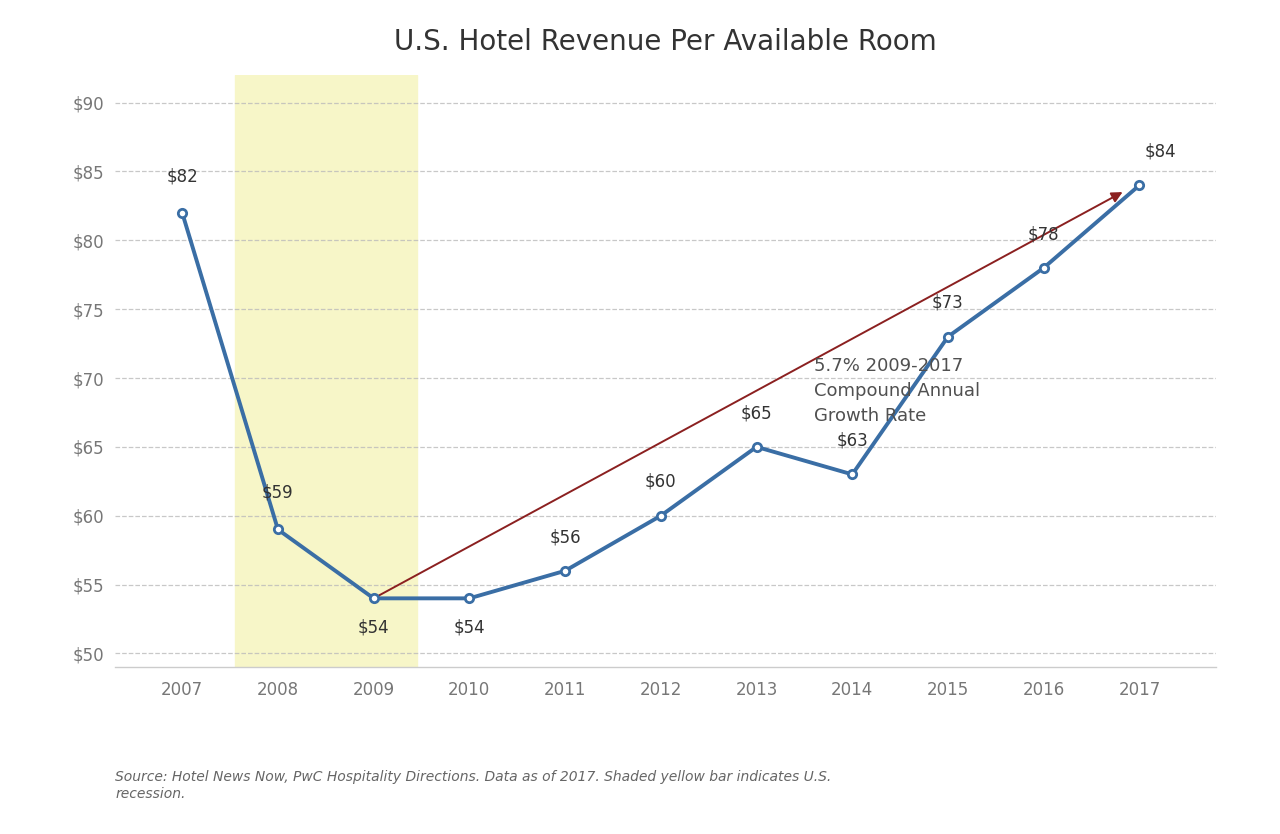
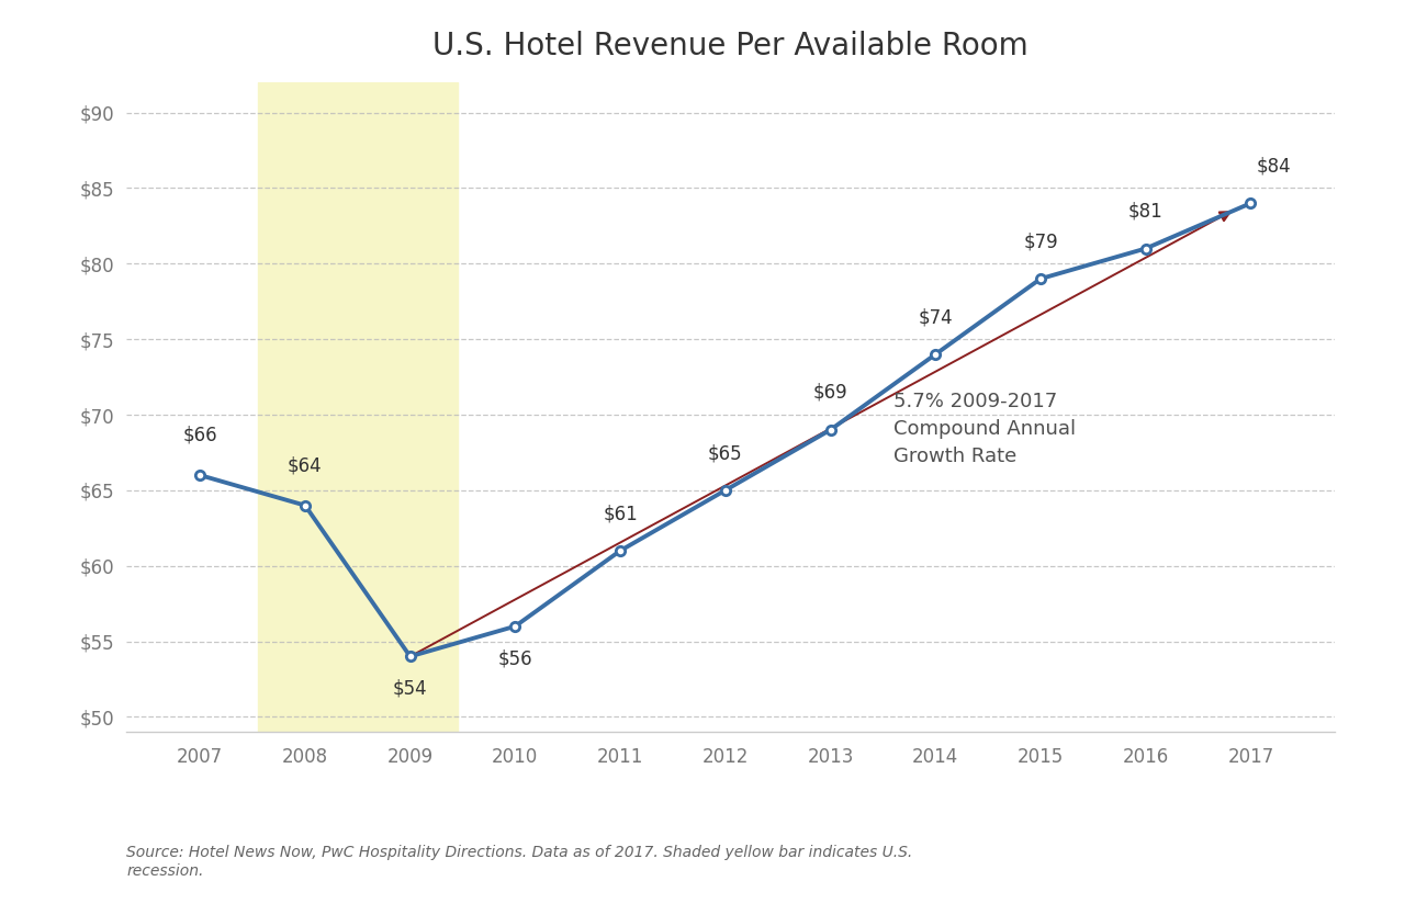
2007: $82 -> $66
2008: $59 -> $64
2010: $54 -> $56
2011: $56 -> $61
2012: $60 -> $65
2013: $65 -> $69
2014: $63 -> $74
2015: $73 -> $79
2016: $78 -> $81
